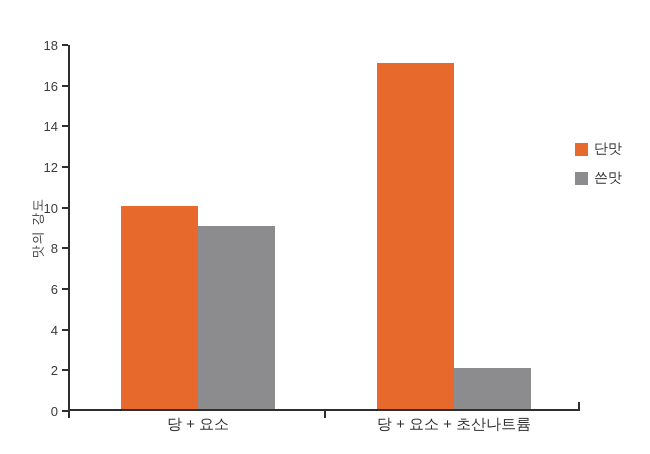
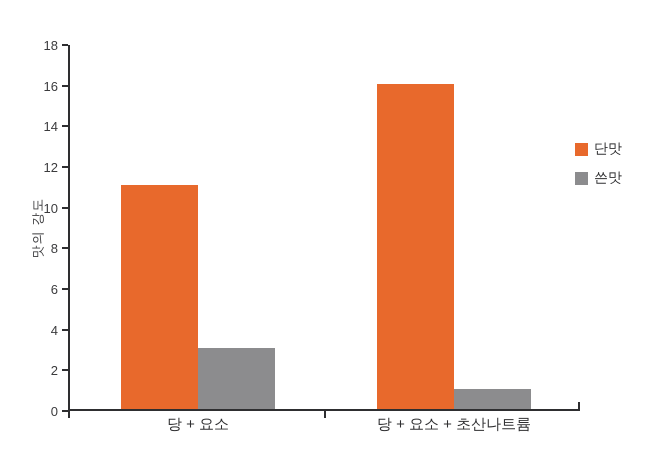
단맛/당 + 요소: 10 -> 11
쓴맛/당 + 요소: 9 -> 3
단맛/당 + 요소 + 초산나트륨: 17 -> 16
쓴맛/당 + 요소 + 초산나트륨: 2 -> 1
